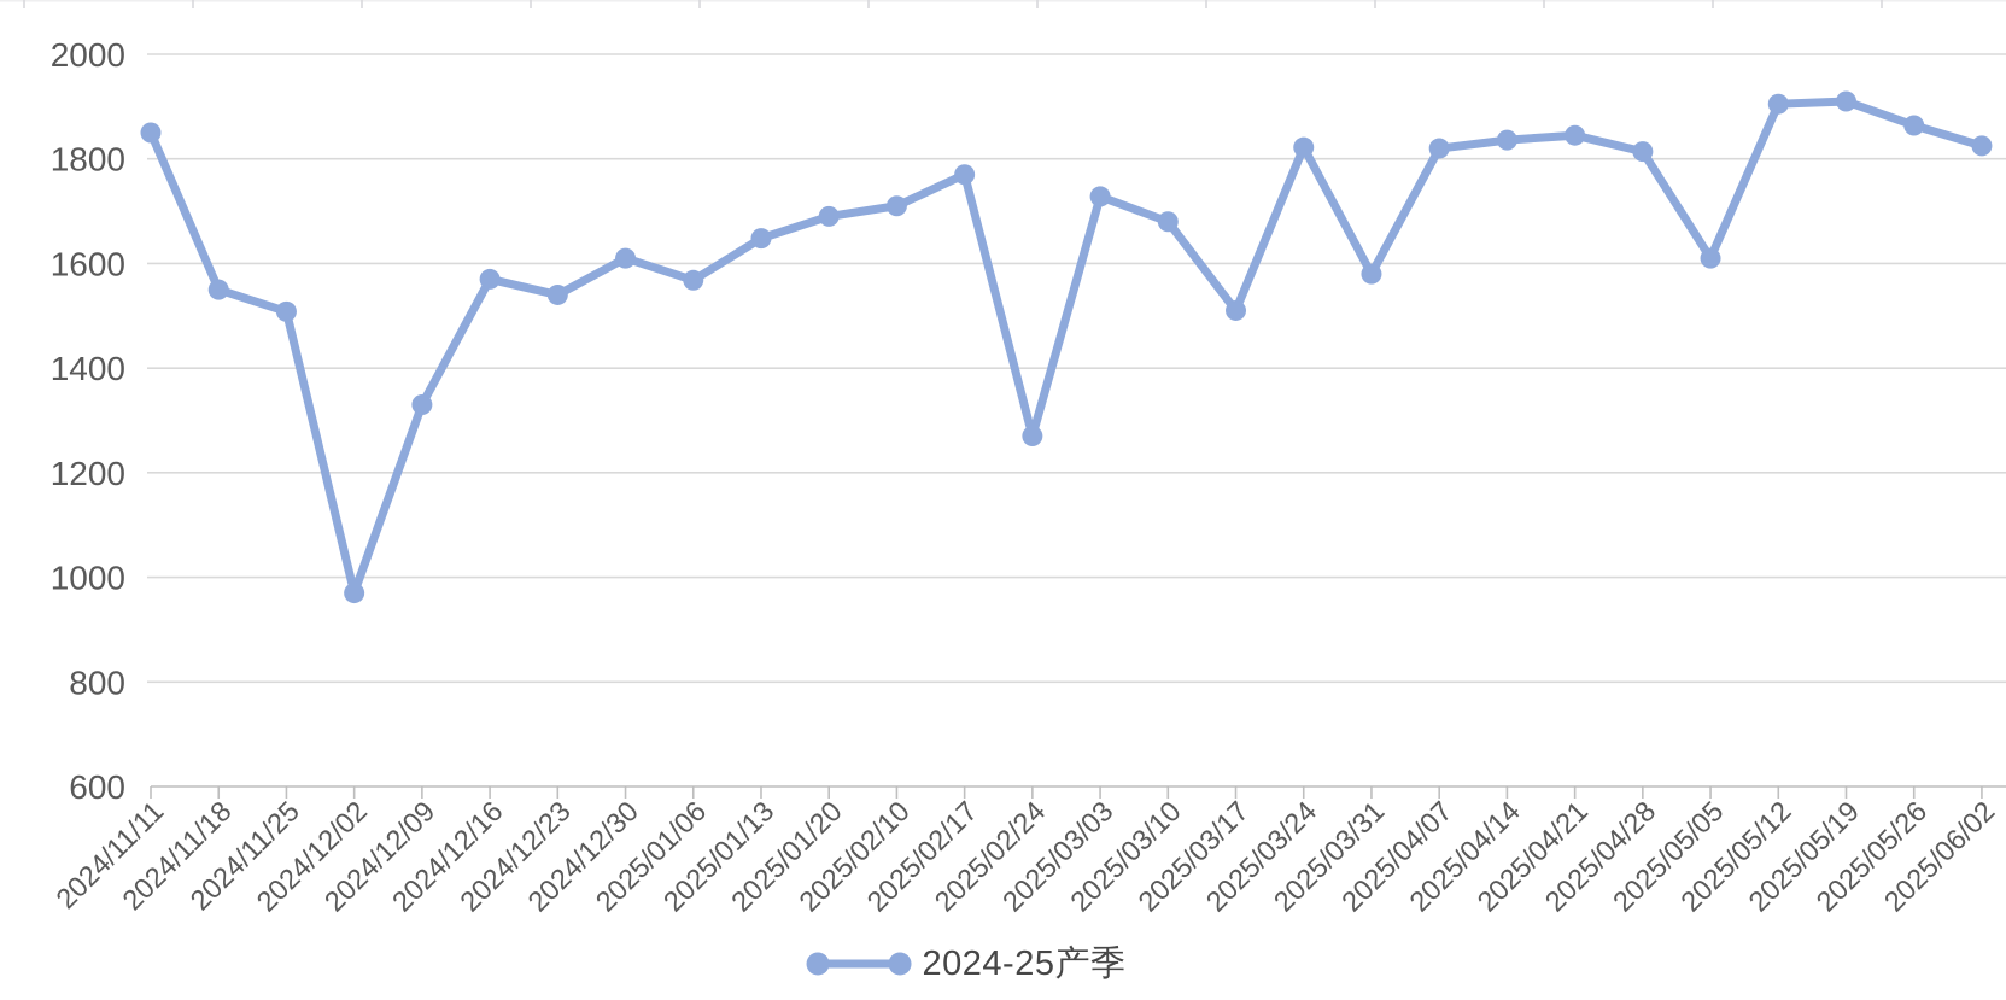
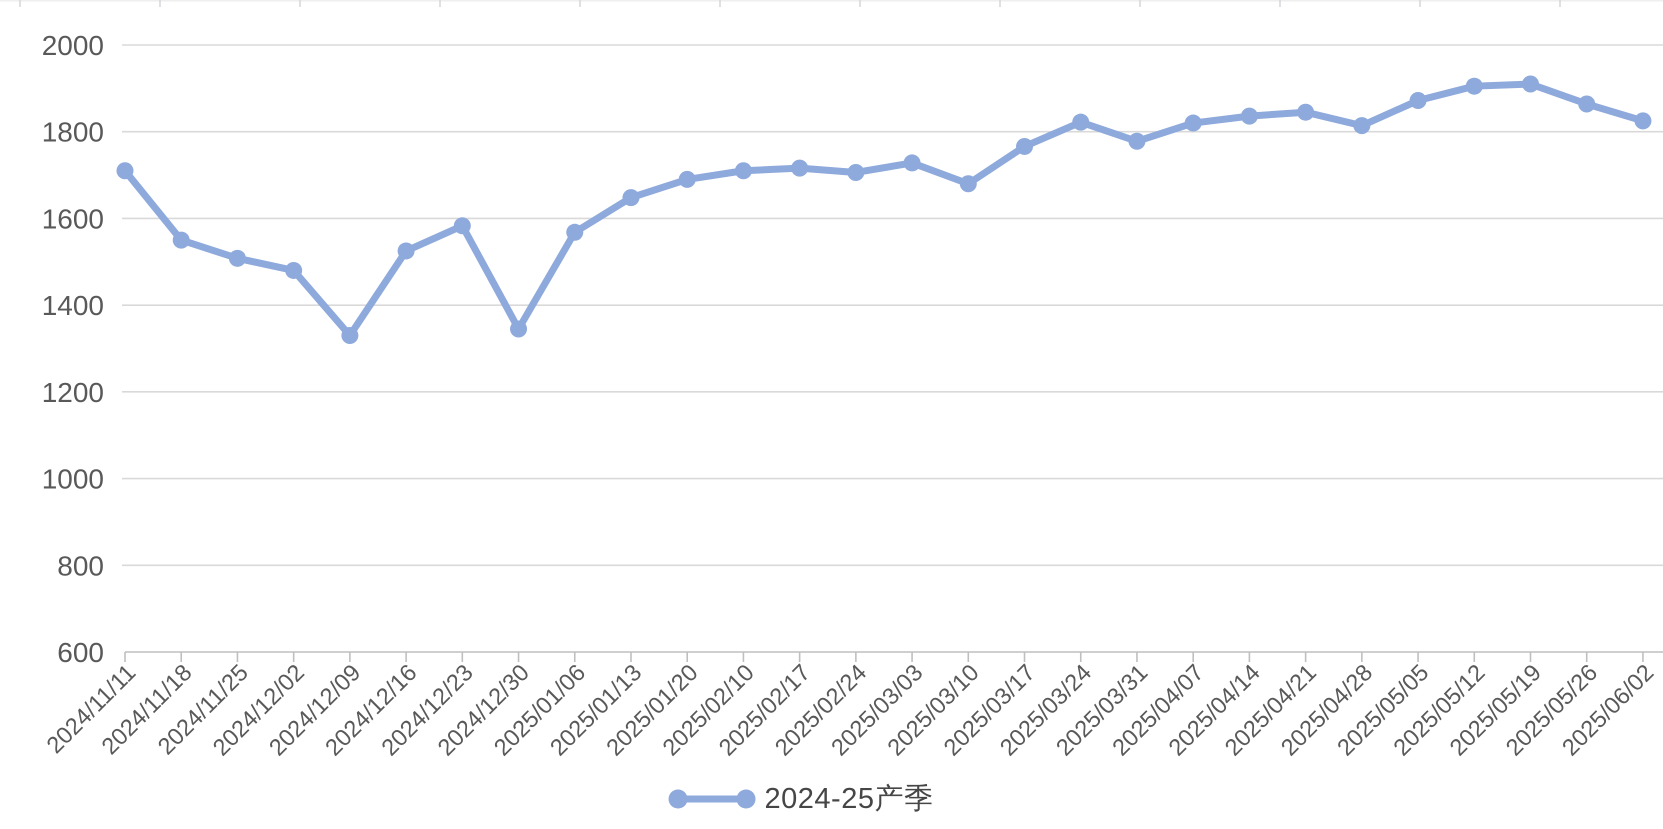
2024/11/11: 1850 -> 1710
2024/12/02: 970 -> 1480
2024/12/16: 1570 -> 1520
2024/12/23: 1540 -> 1580
2024/12/30: 1610 -> 1340
2025/02/17: 1770 -> 1720
2025/02/24: 1270 -> 1710
2025/03/17: 1510 -> 1770
2025/03/31: 1580 -> 1780
2025/05/05: 1610 -> 1870
